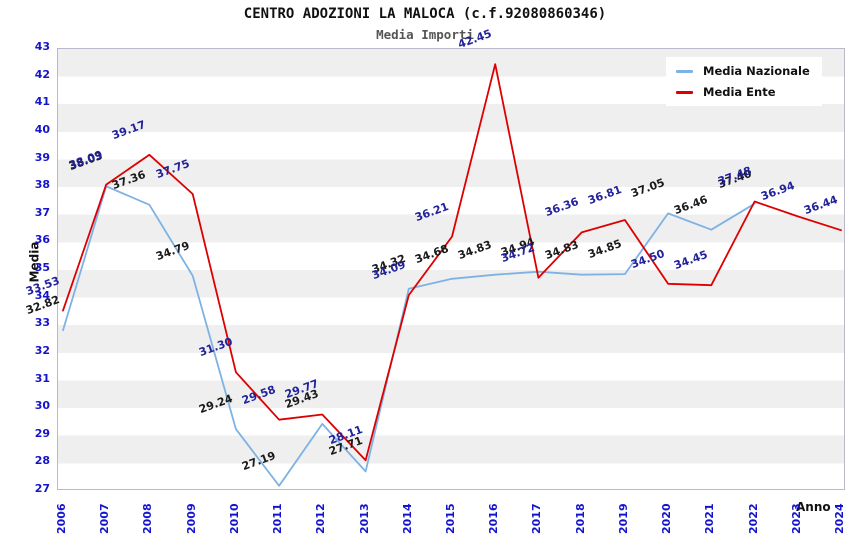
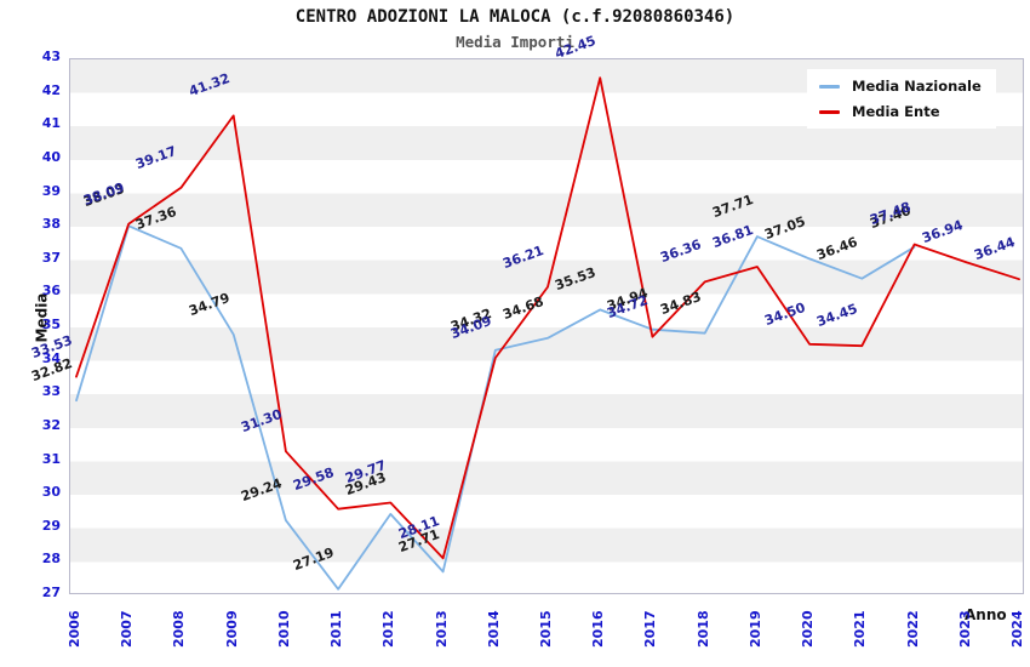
Media Ente/2009: 37.75 -> 41.32
Media Nazionale/2016: 34.83 -> 35.53
Media Nazionale/2019: 34.85 -> 37.71
